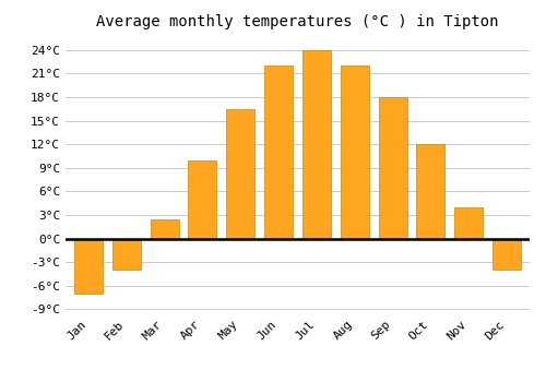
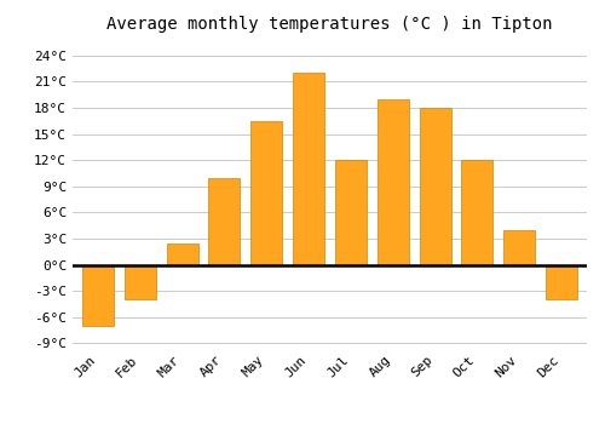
Jul: 24.0°C -> 12.0°C
Aug: 22.0°C -> 19.0°C
